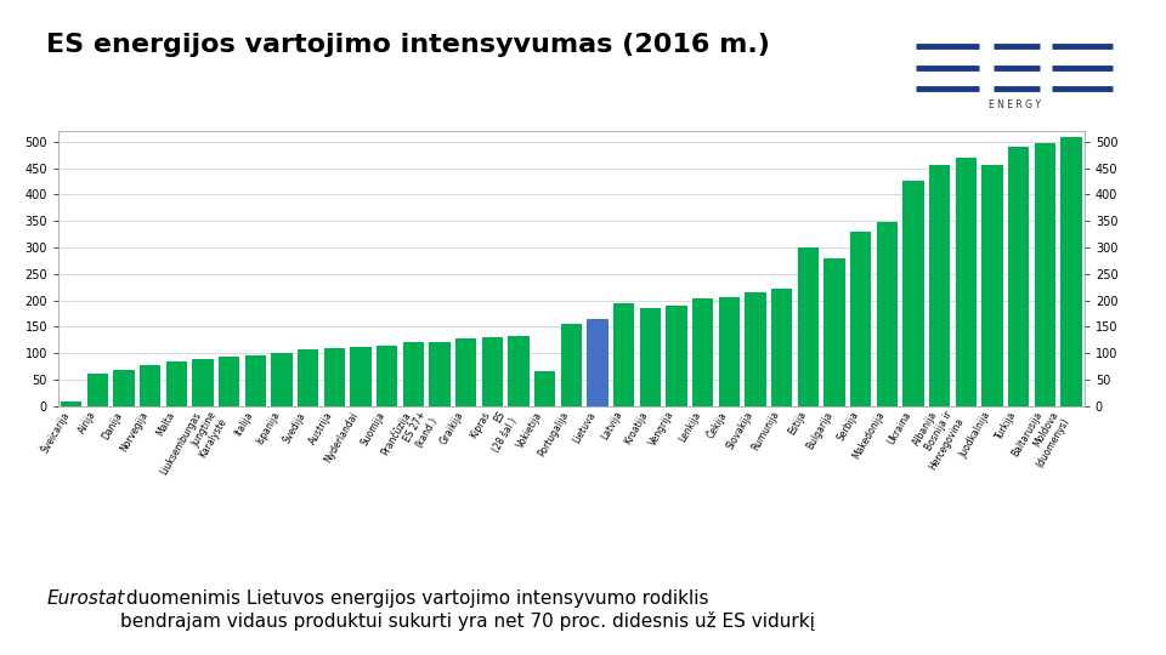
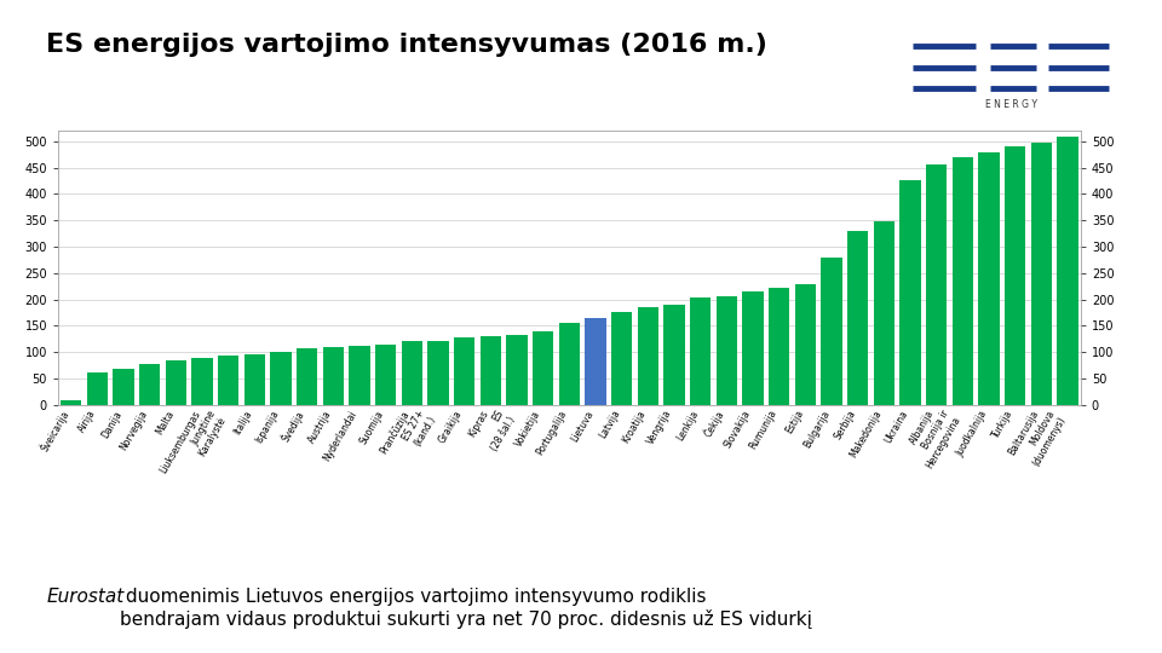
Vokietija: 65 -> 140
Latvija: 195 -> 175
Estija: 300 -> 228
Juodkalnija: 455 -> 478
